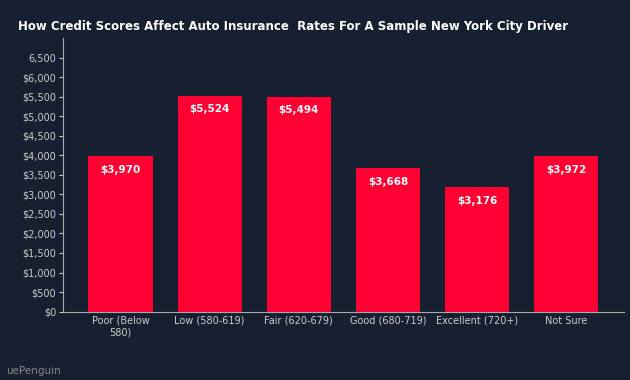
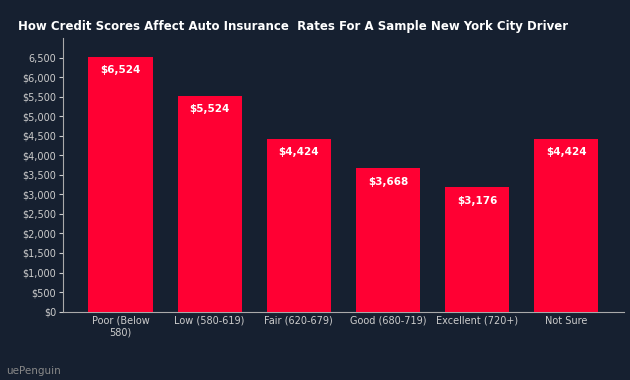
Poor (Below 580): $3,970 -> $6,524
Fair (620-679): $5,494 -> $4,424
Not Sure: $3,972 -> $4,424
